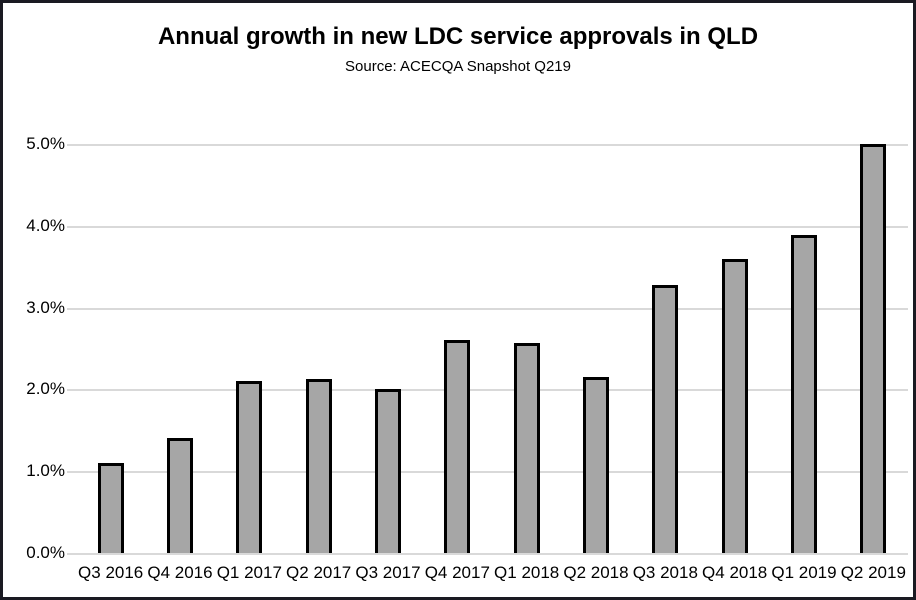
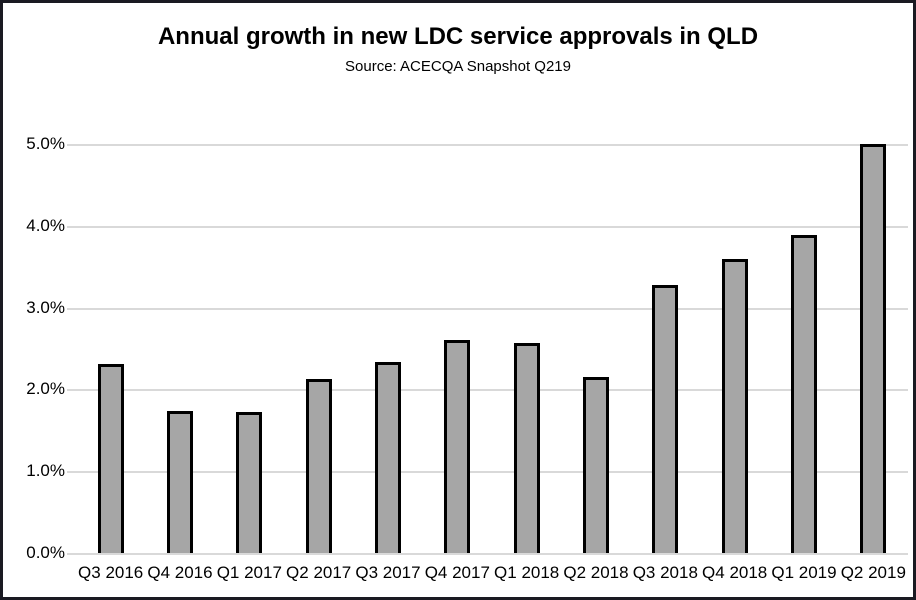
Q3 2016: 1.1% -> 2.3%
Q4 2016: 1.4% -> 1.7%
Q1 2017: 2.1% -> 1.7%
Q3 2017: 2.0% -> 2.3%
